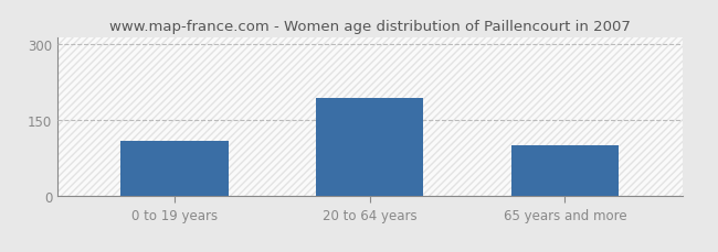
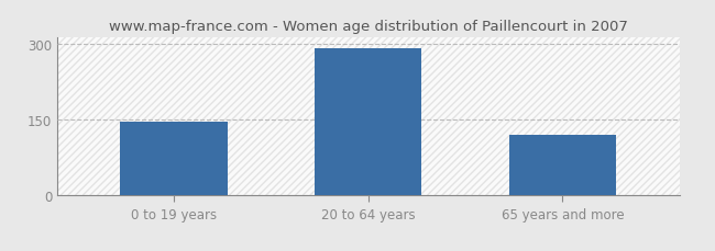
0 to 19 years: 110 -> 146
20 to 64 years: 195 -> 292
65 years and more: 100 -> 120
